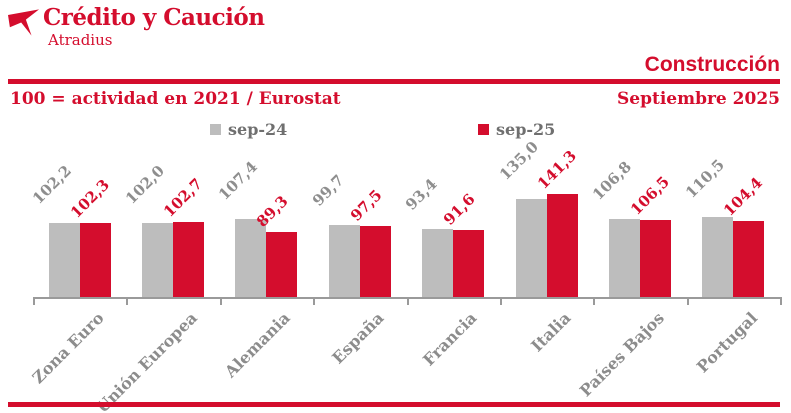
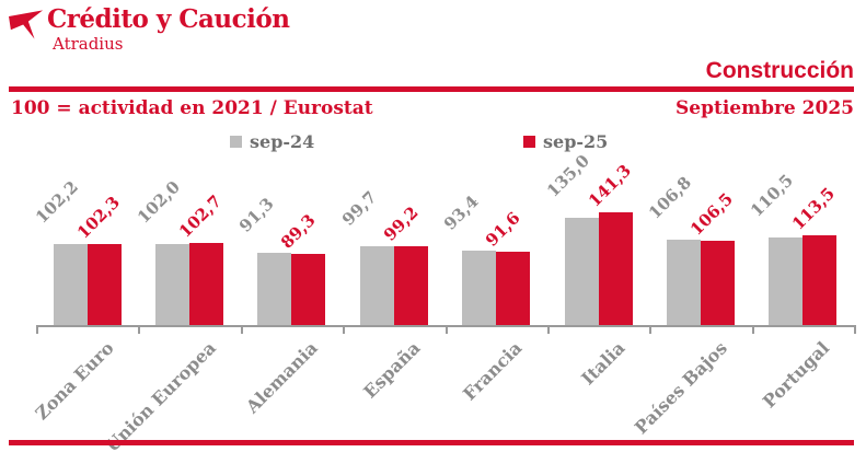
sep-24/Alemania: 107,4 -> 91,3
sep-25/España: 97,5 -> 99,2
sep-25/Portugal: 104,4 -> 113,5
